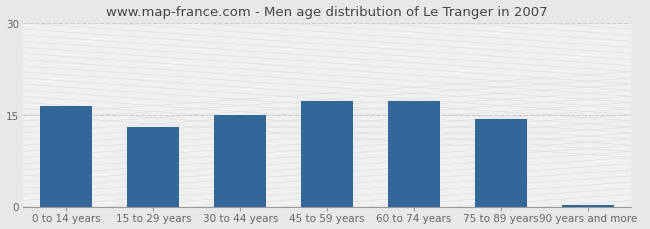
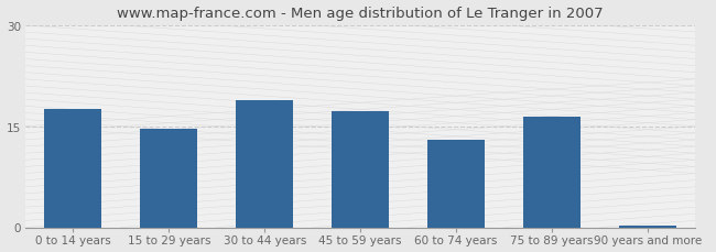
0 to 14 years: 16.5 -> 17.6
15 to 29 years: 13.0 -> 14.6
30 to 44 years: 15.0 -> 18.8
60 to 74 years: 17.2 -> 13.0
75 to 89 years: 14.3 -> 16.4
